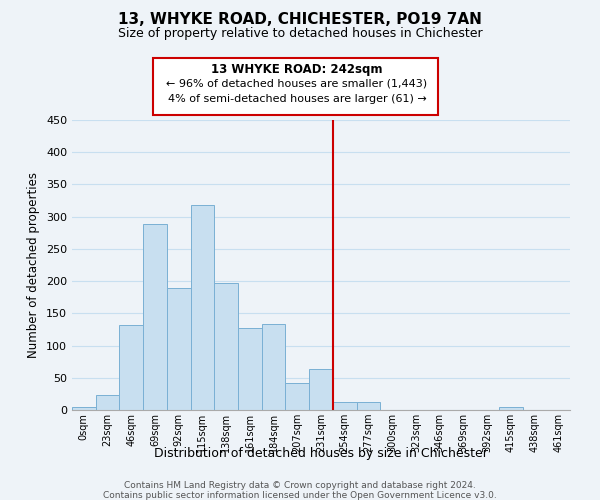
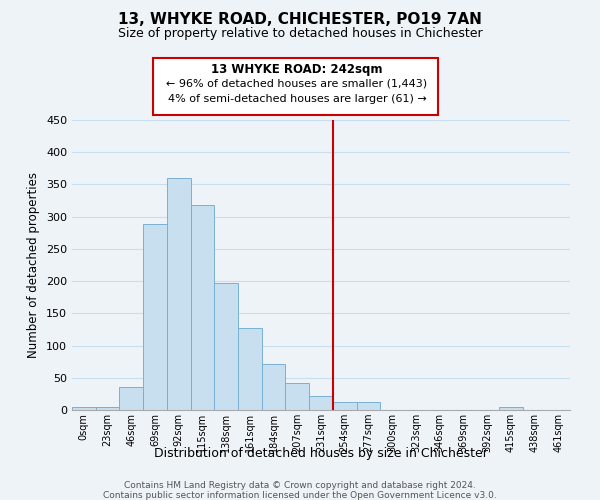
23sqm: 24 -> 5
46sqm: 132 -> 35
92sqm: 190 -> 360
184sqm: 134 -> 71
231sqm: 64 -> 21
